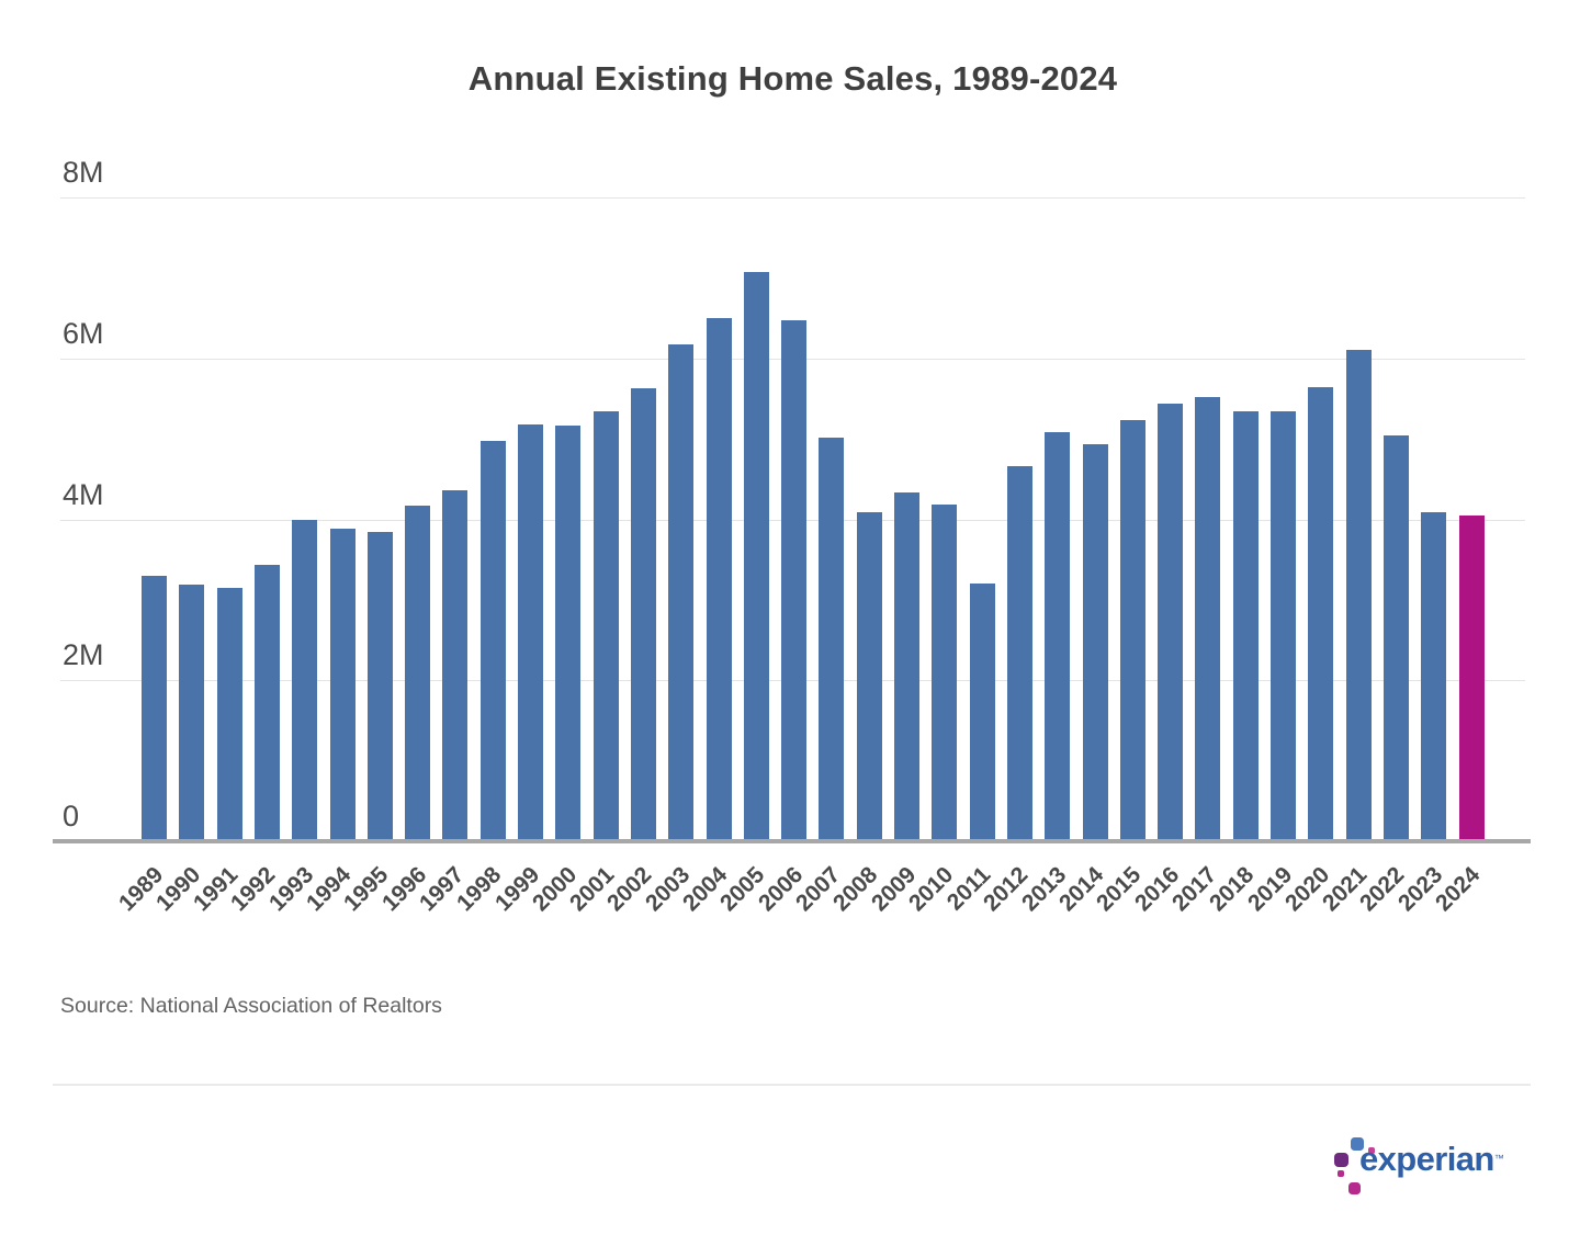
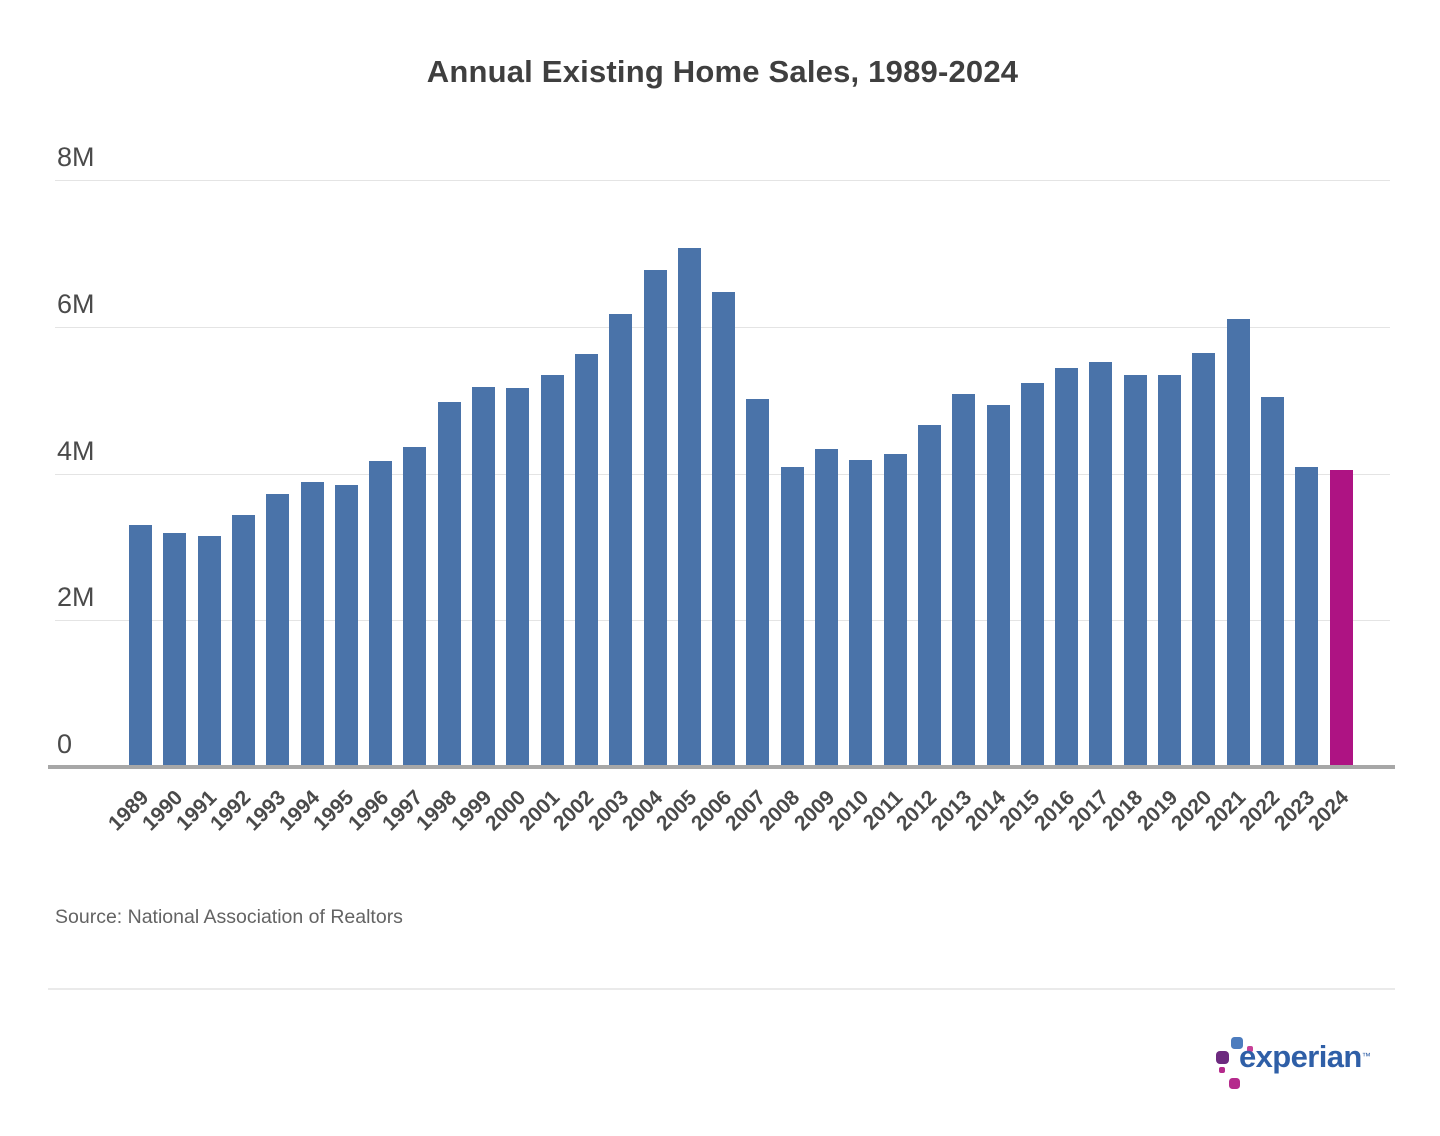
1993: 4.0M -> 3.7M
2004: 6.5M -> 6.8M
2011: 3.2M -> 4.3M
